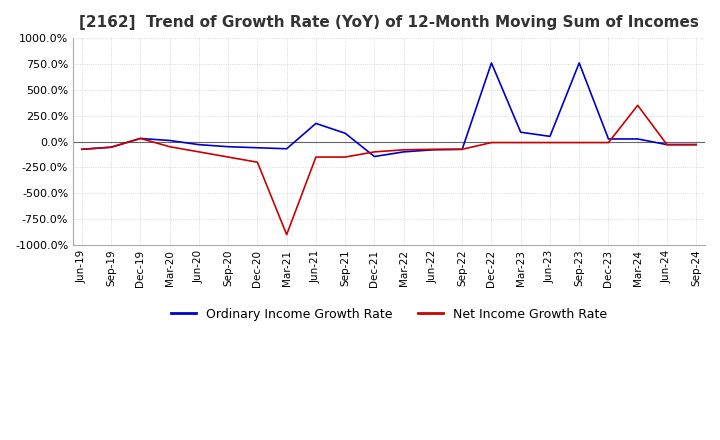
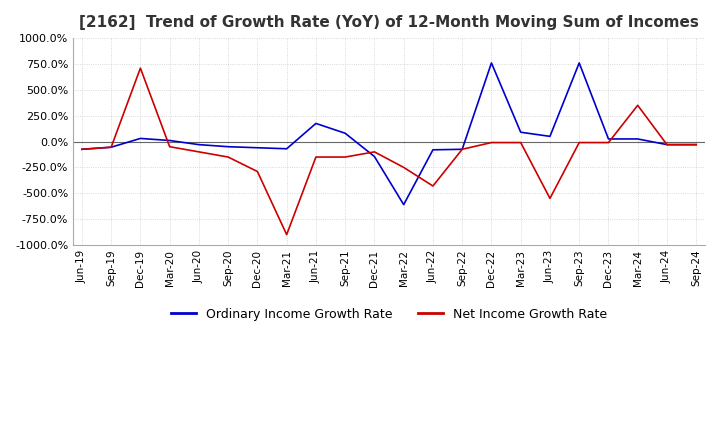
Net Income Growth Rate/Dec-19: 30% -> 710%
Net Income Growth Rate/Dec-20: -200% -> -290%
Ordinary Income Growth Rate/Mar-22: -100% -> -610%
Net Income Growth Rate/Mar-22: -80% -> -250%
Net Income Growth Rate/Jun-22: -80% -> -430%
Net Income Growth Rate/Jun-23: -10% -> -550%
